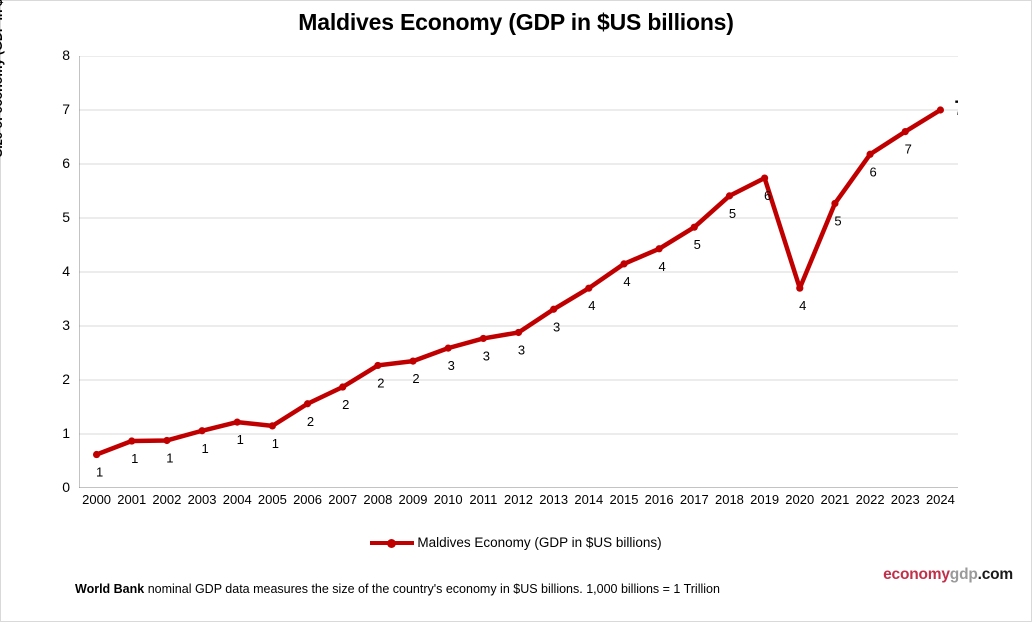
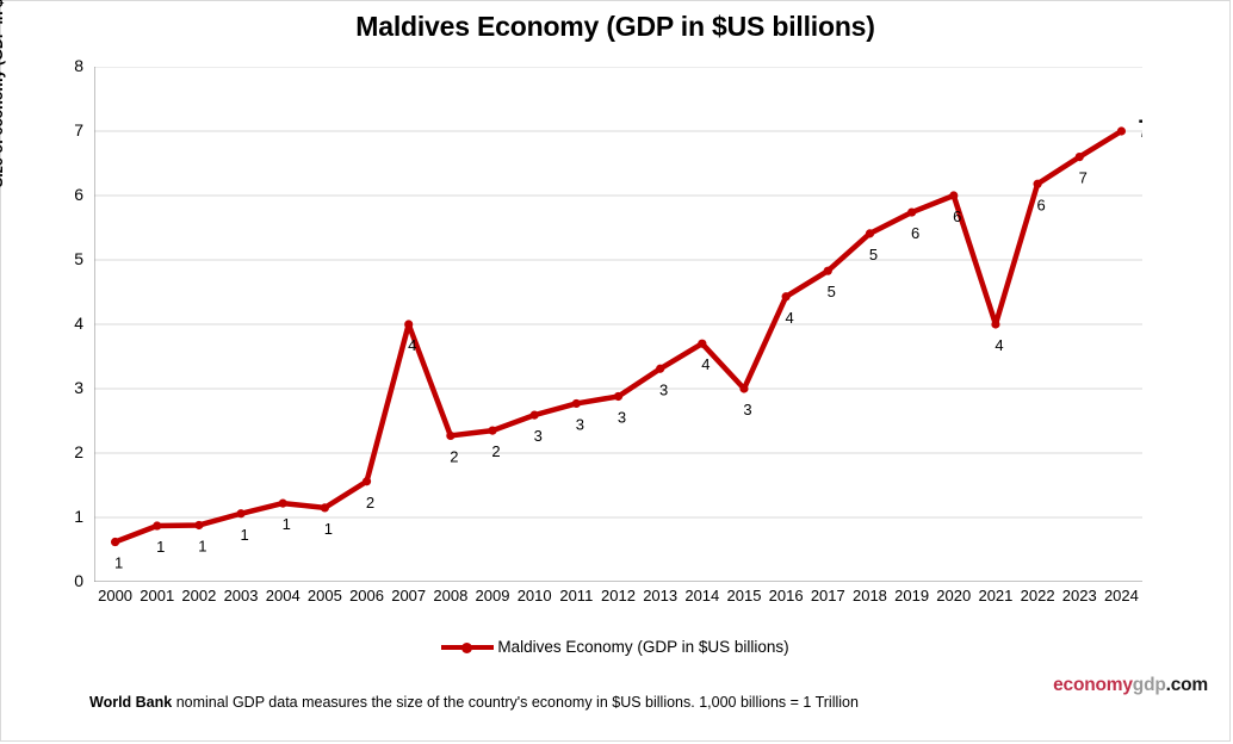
2007: 2 -> 4
2015: 4 -> 3
2020: 4 -> 6
2021: 5 -> 4
